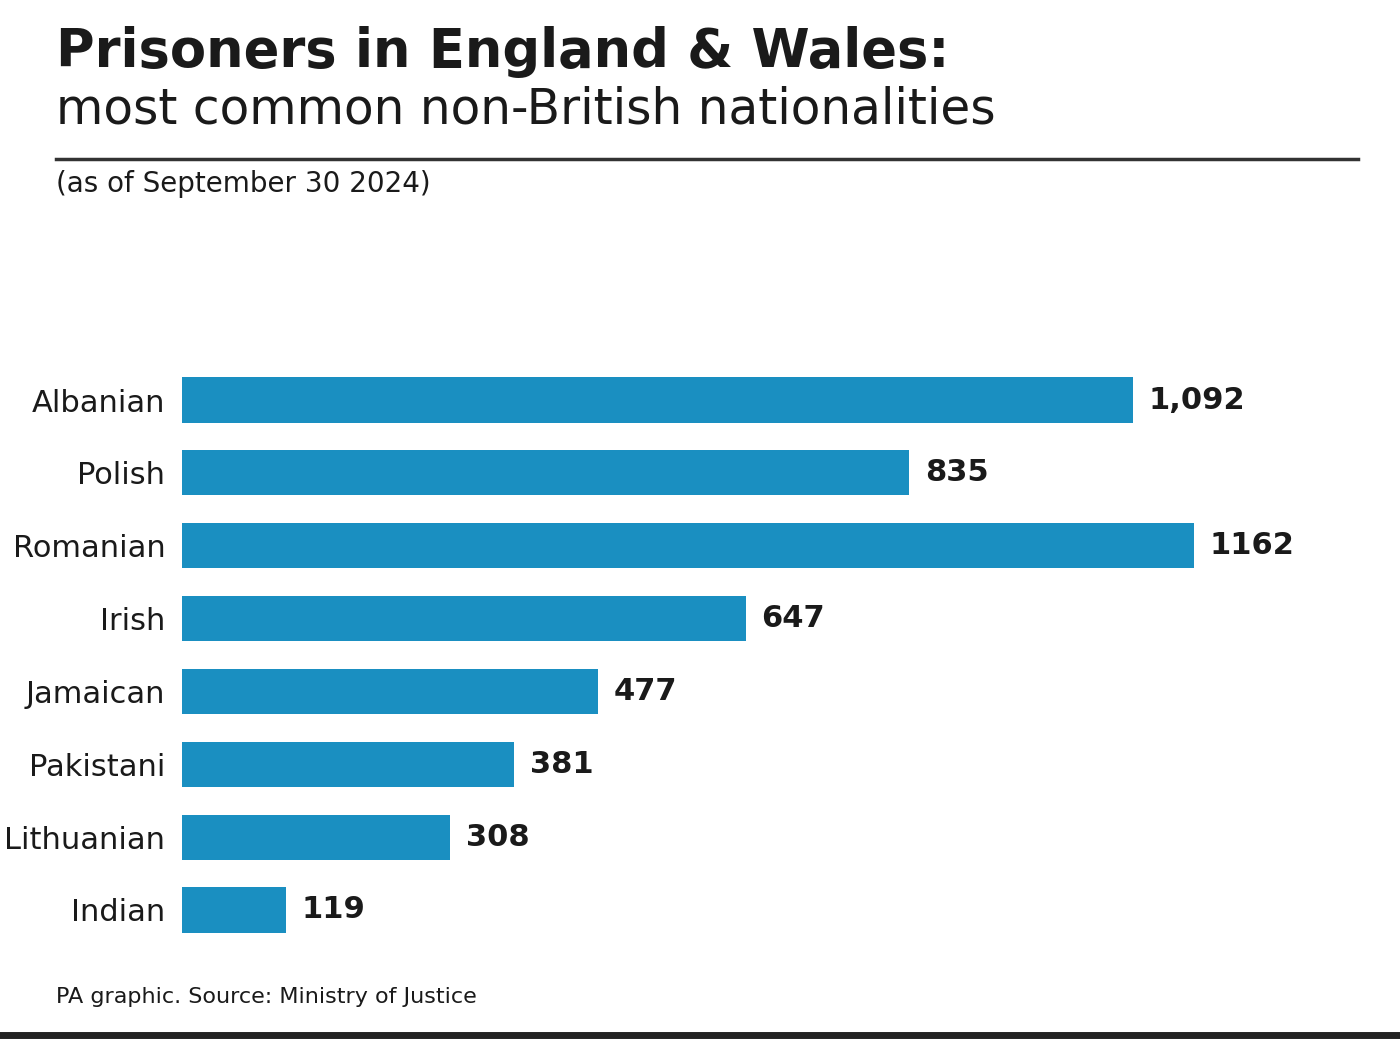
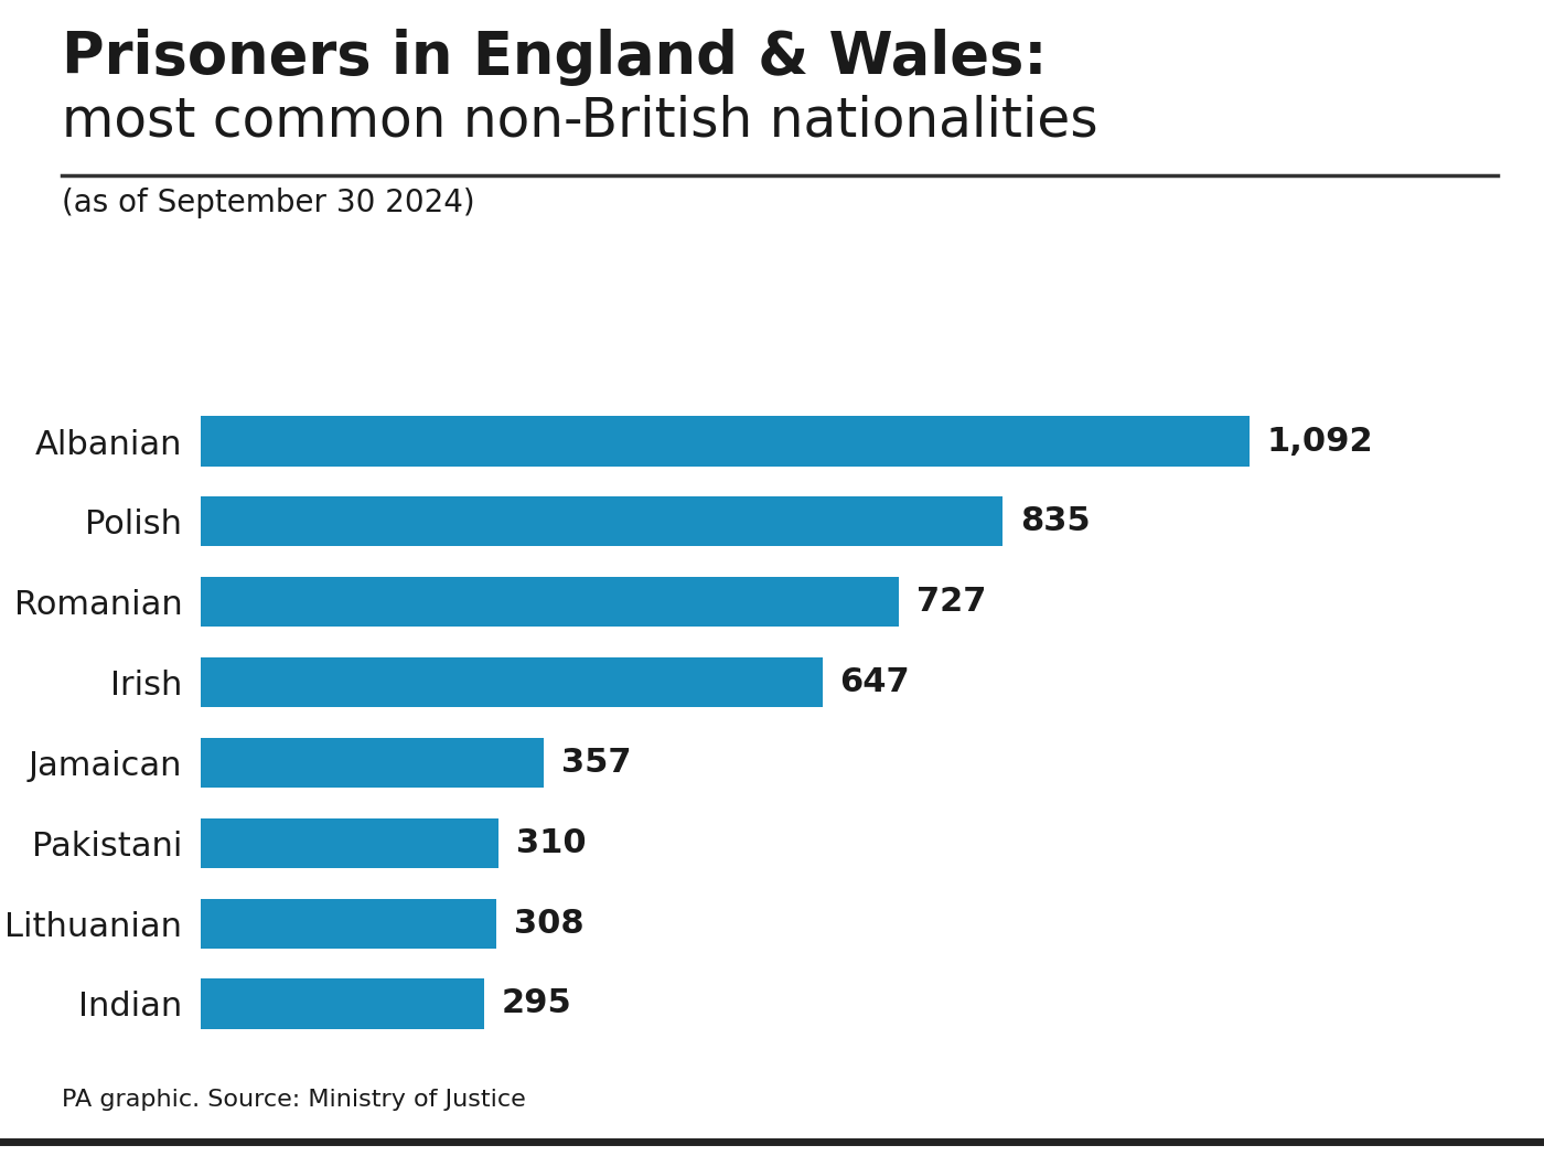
Romanian: 1162 -> 727
Jamaican: 477 -> 357
Pakistani: 381 -> 310
Indian: 119 -> 295
